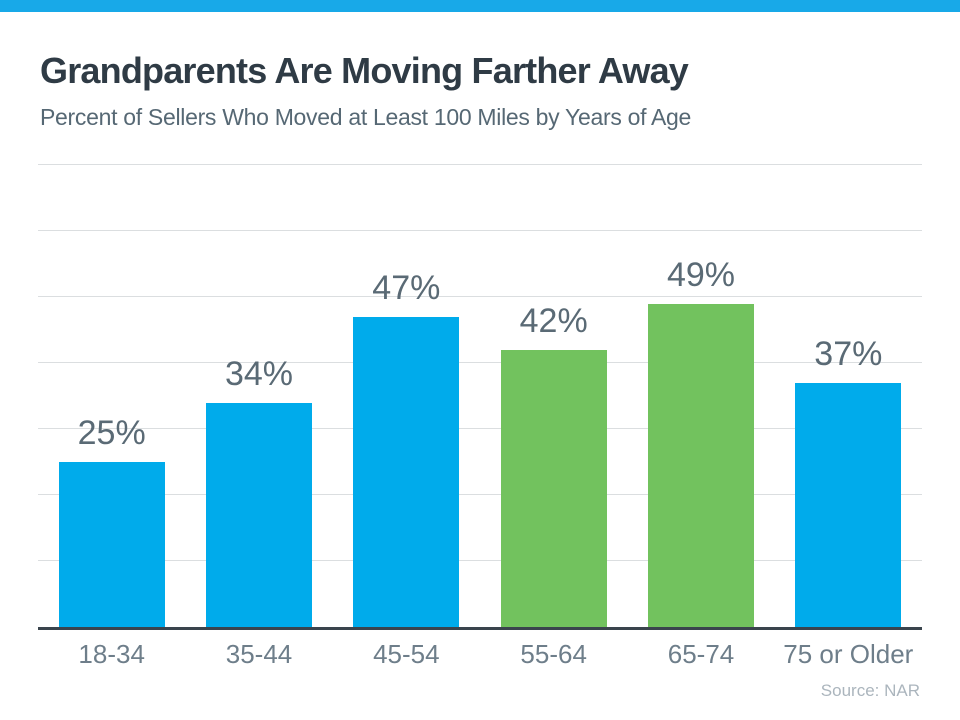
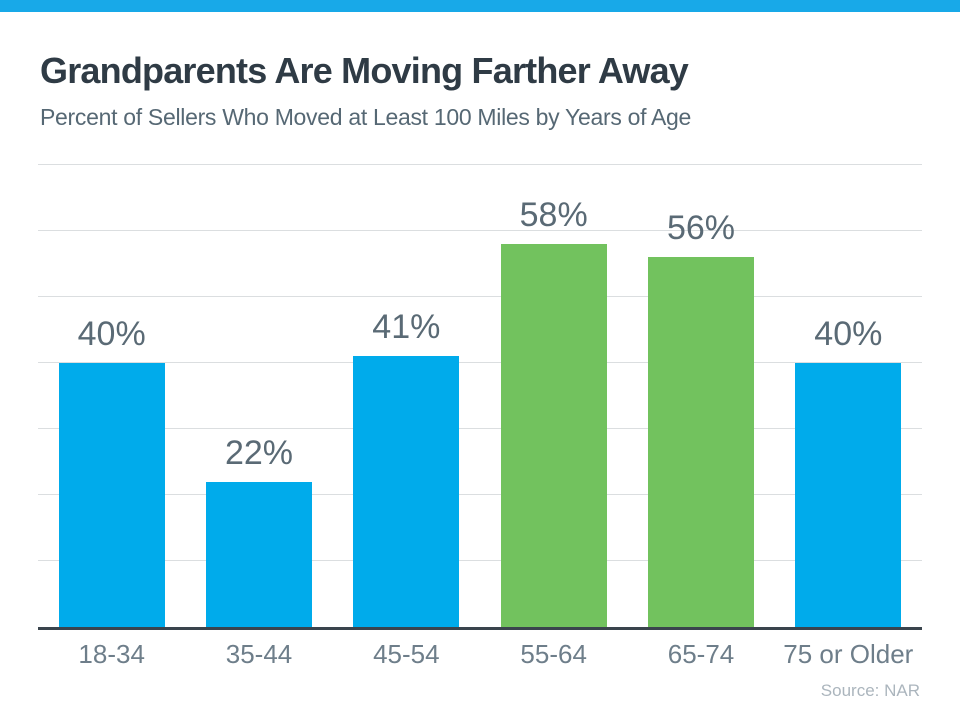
18-34: 25% -> 40%
35-44: 34% -> 22%
45-54: 47% -> 41%
55-64: 42% -> 58%
65-74: 49% -> 56%
75 or Older: 37% -> 40%
